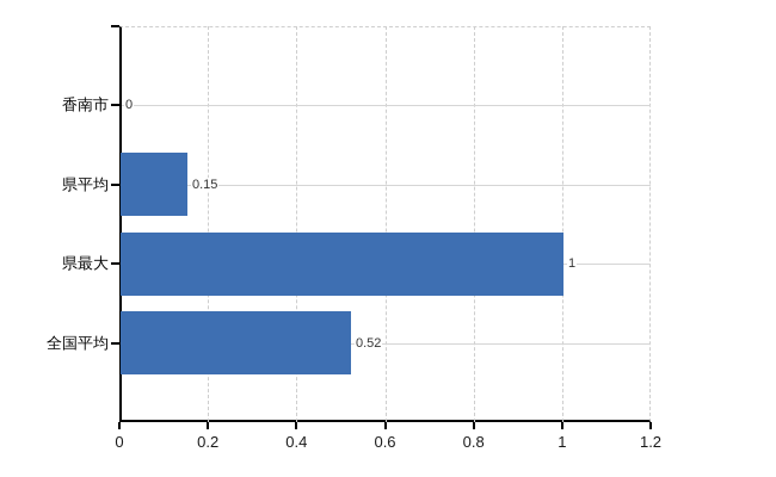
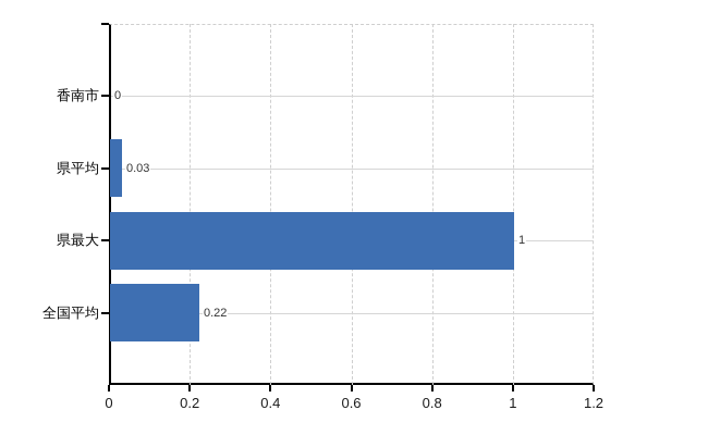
県平均: 0.15 -> 0.03
全国平均: 0.52 -> 0.22
